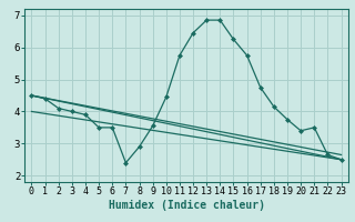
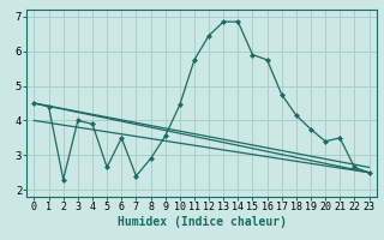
2: 4.10 -> 2.30
5: 3.50 -> 2.65
15: 6.25 -> 5.90
